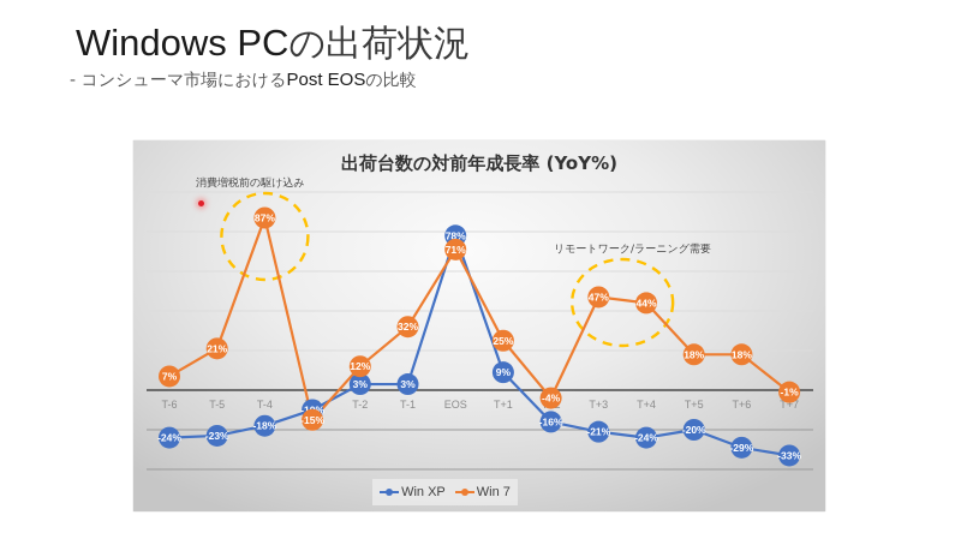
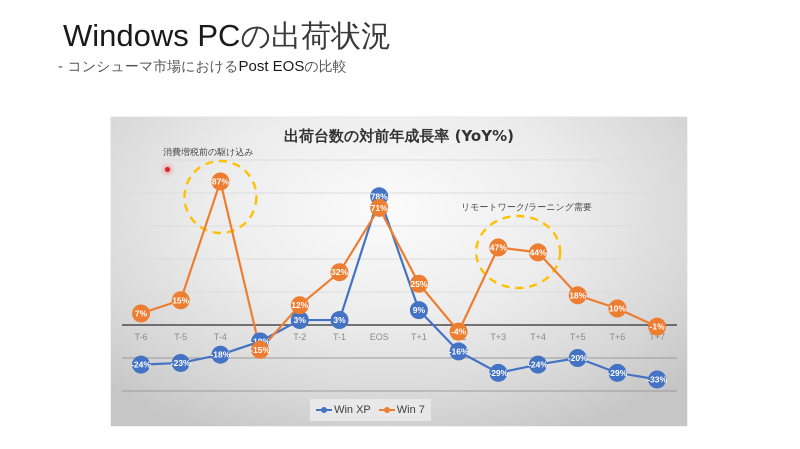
Win 7/T-5: 21% -> 15%
Win XP/T+3: -21% -> -29%
Win 7/T+6: 18% -> 10%
